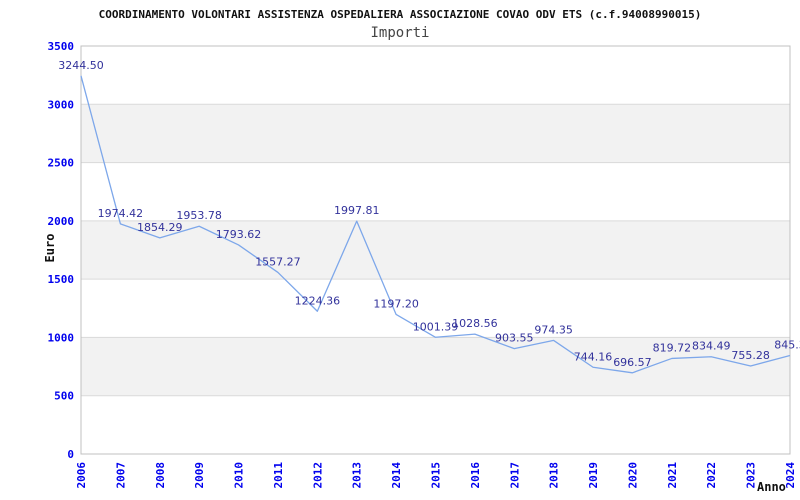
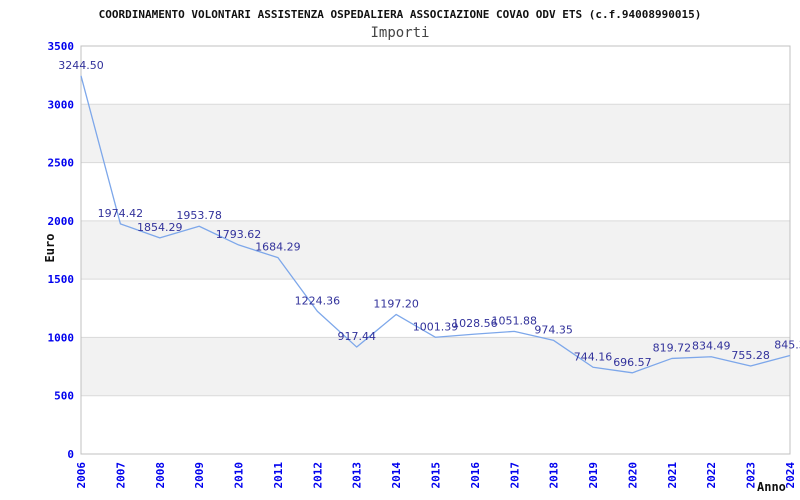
2011: 1557.27 -> 1684.29
2013: 1997.81 -> 917.44
2017: 903.55 -> 1051.88
